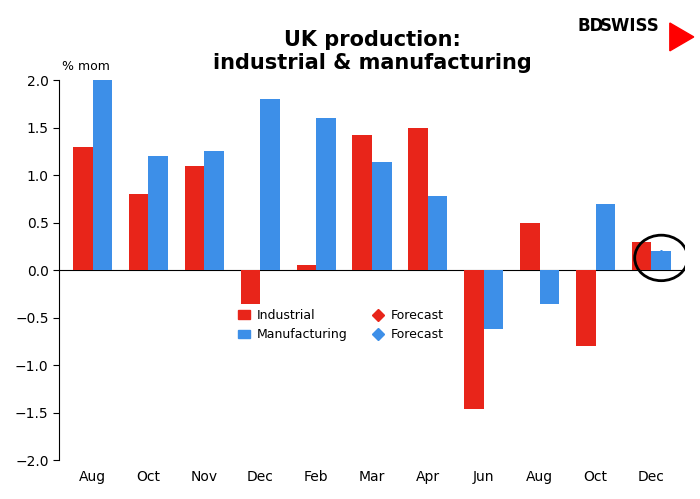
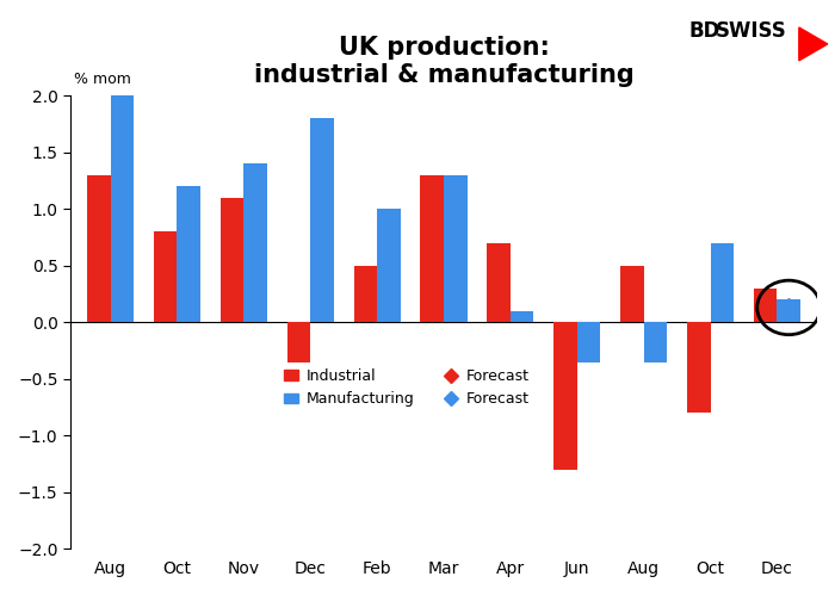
Manufacturing/Nov: 1.26 -> 1.40
Industrial/Feb: 0.06 -> 0.50
Manufacturing/Feb: 1.60 -> 1.00
Industrial/Mar: 1.42 -> 1.30
Manufacturing/Mar: 1.14 -> 1.30
Industrial/Apr: 1.50 -> 0.70
Manufacturing/Apr: 0.78 -> 0.10
Industrial/Jun: -1.46 -> -1.30
Manufacturing/Jun: -0.62 -> -0.35
